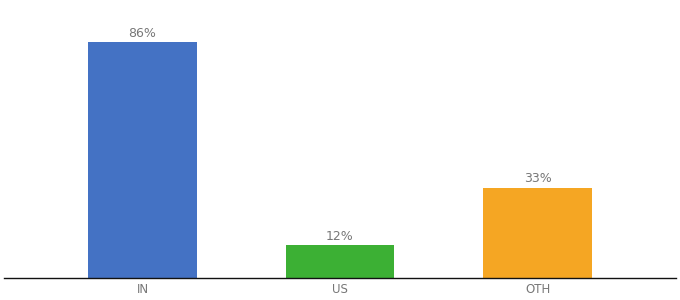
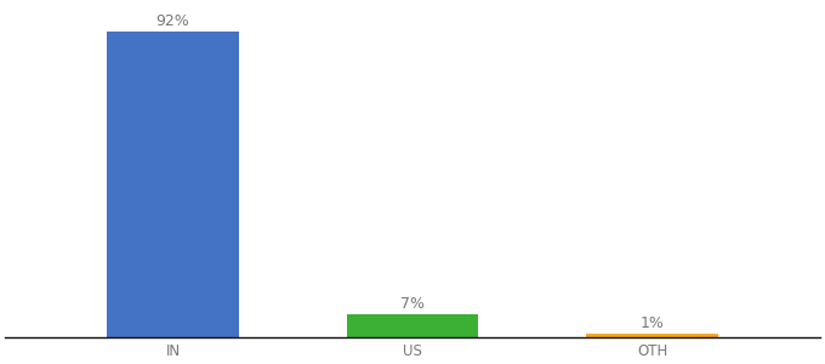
IN: 86% -> 92%
US: 12% -> 7%
OTH: 33% -> 1%
